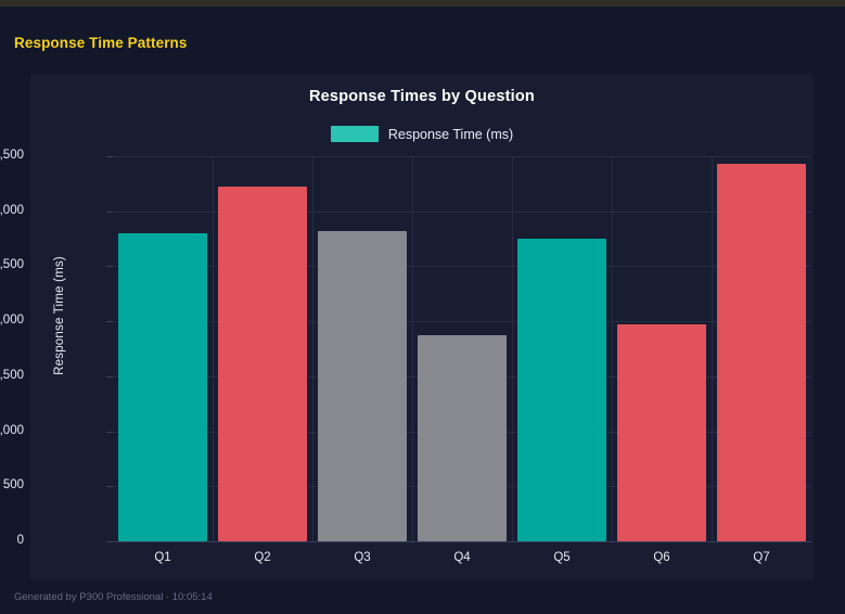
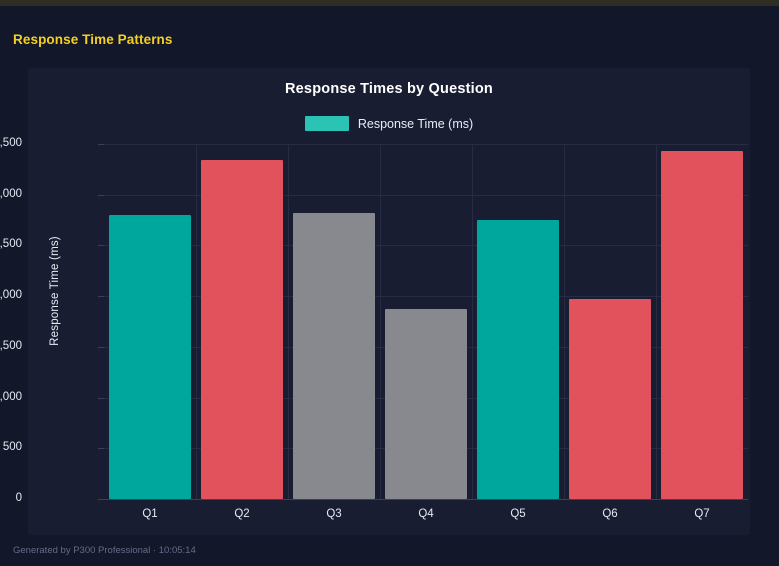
Q2: 3220 -> 3340
